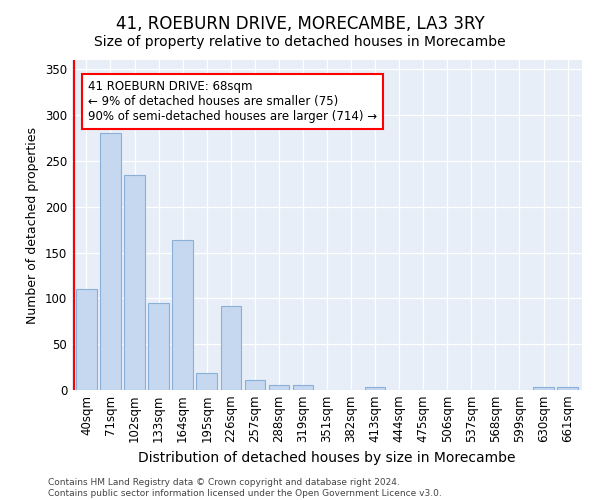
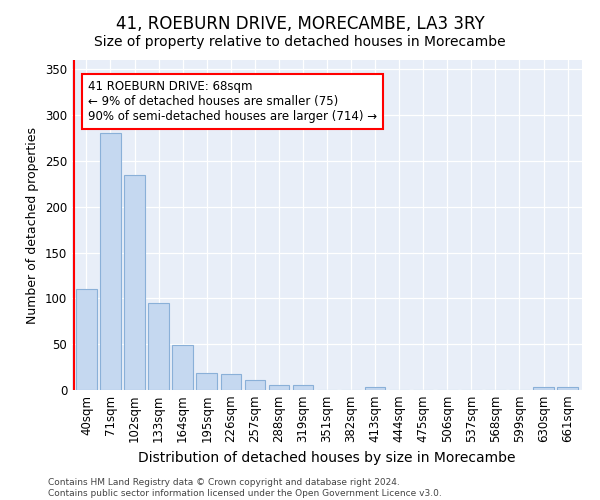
164sqm: 164 -> 49
226sqm: 92 -> 18
